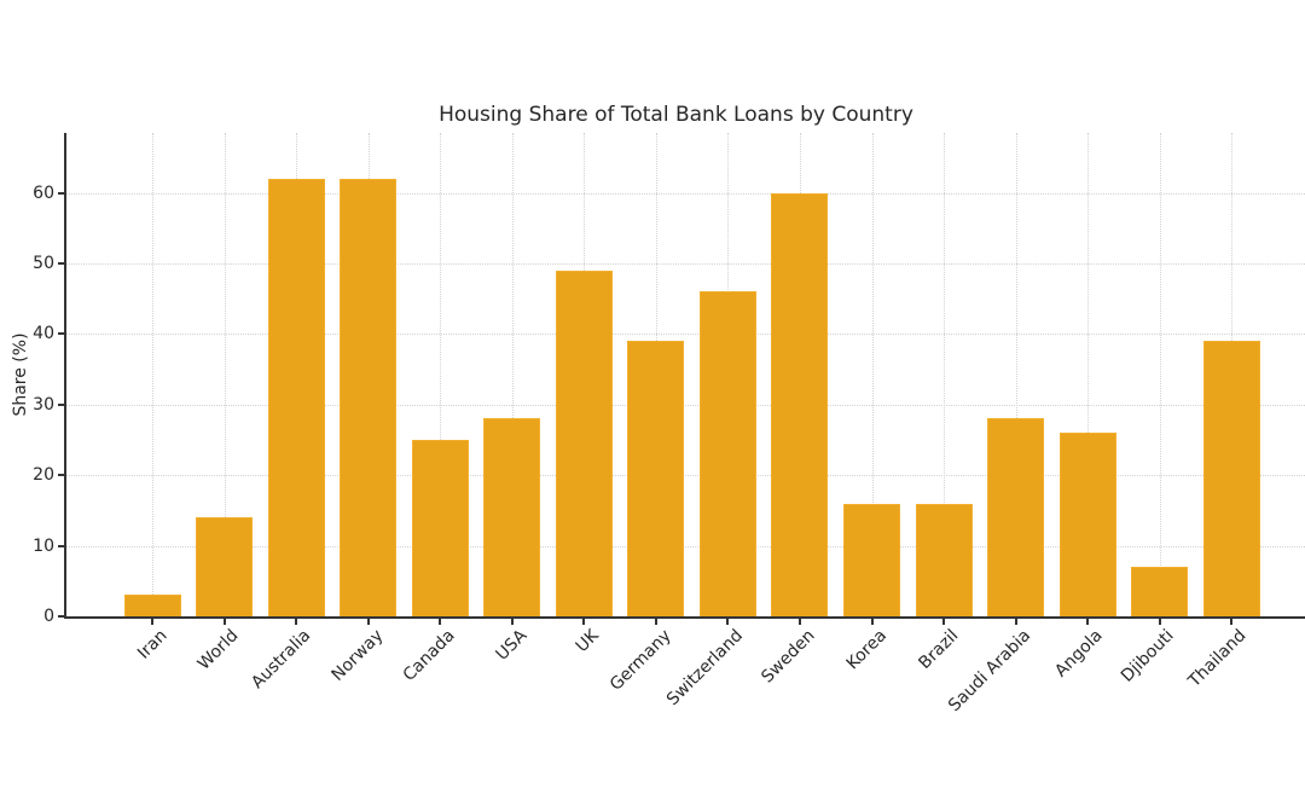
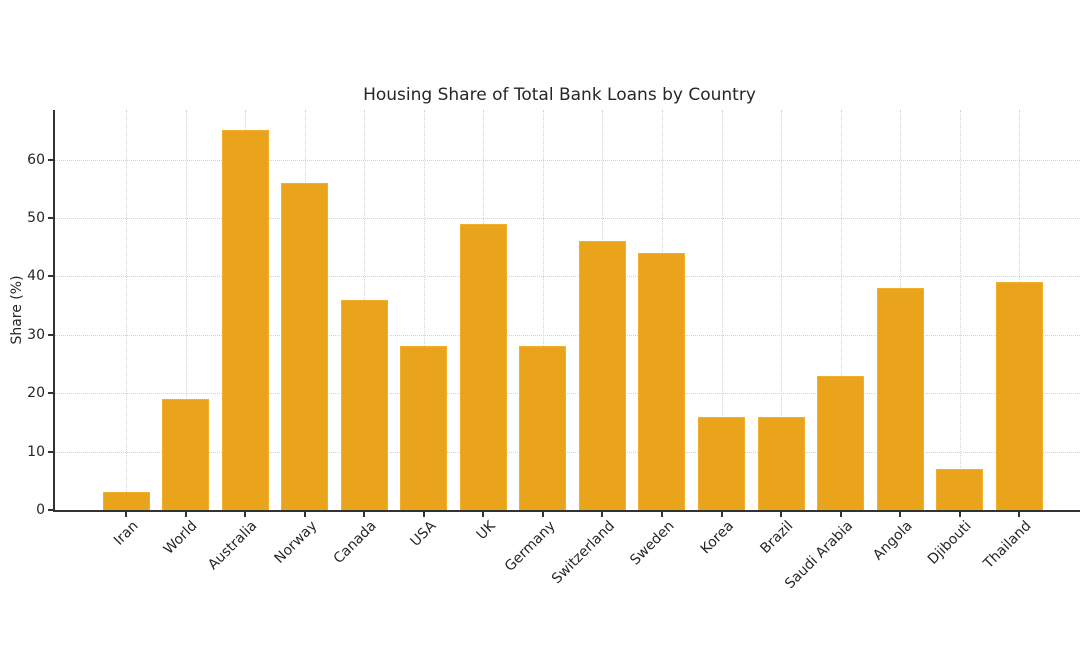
World: 14 -> 19
Australia: 62 -> 65
Norway: 62 -> 56
Canada: 25 -> 36
Germany: 39 -> 28
Sweden: 60 -> 44
Saudi Arabia: 28 -> 23
Angola: 26 -> 38
